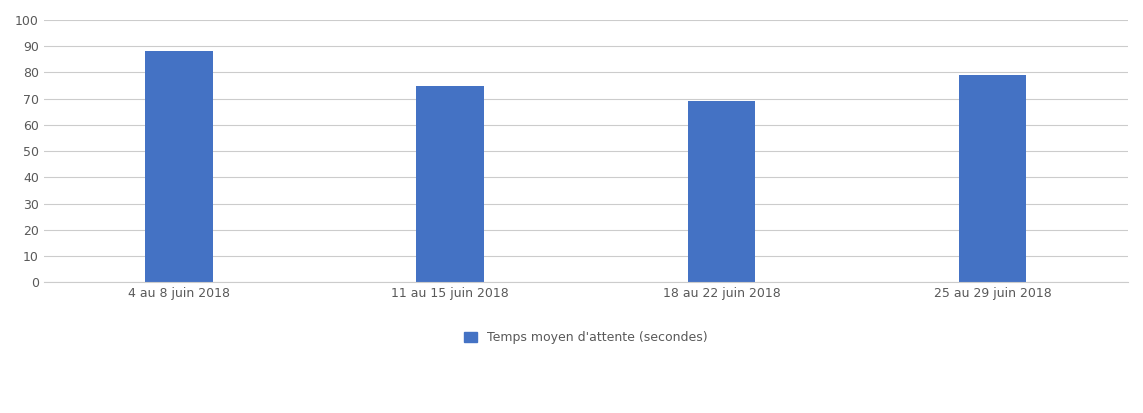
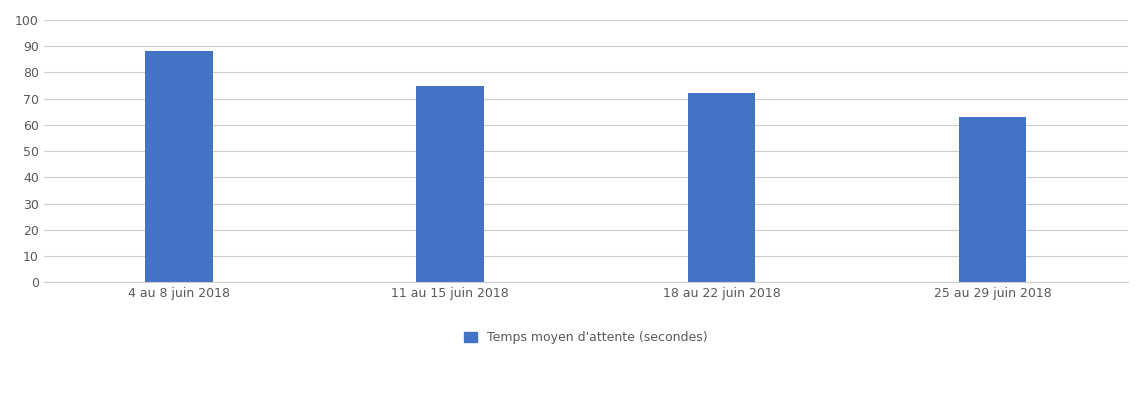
18 au 22 juin 2018: 69 -> 72
25 au 29 juin 2018: 79 -> 63
